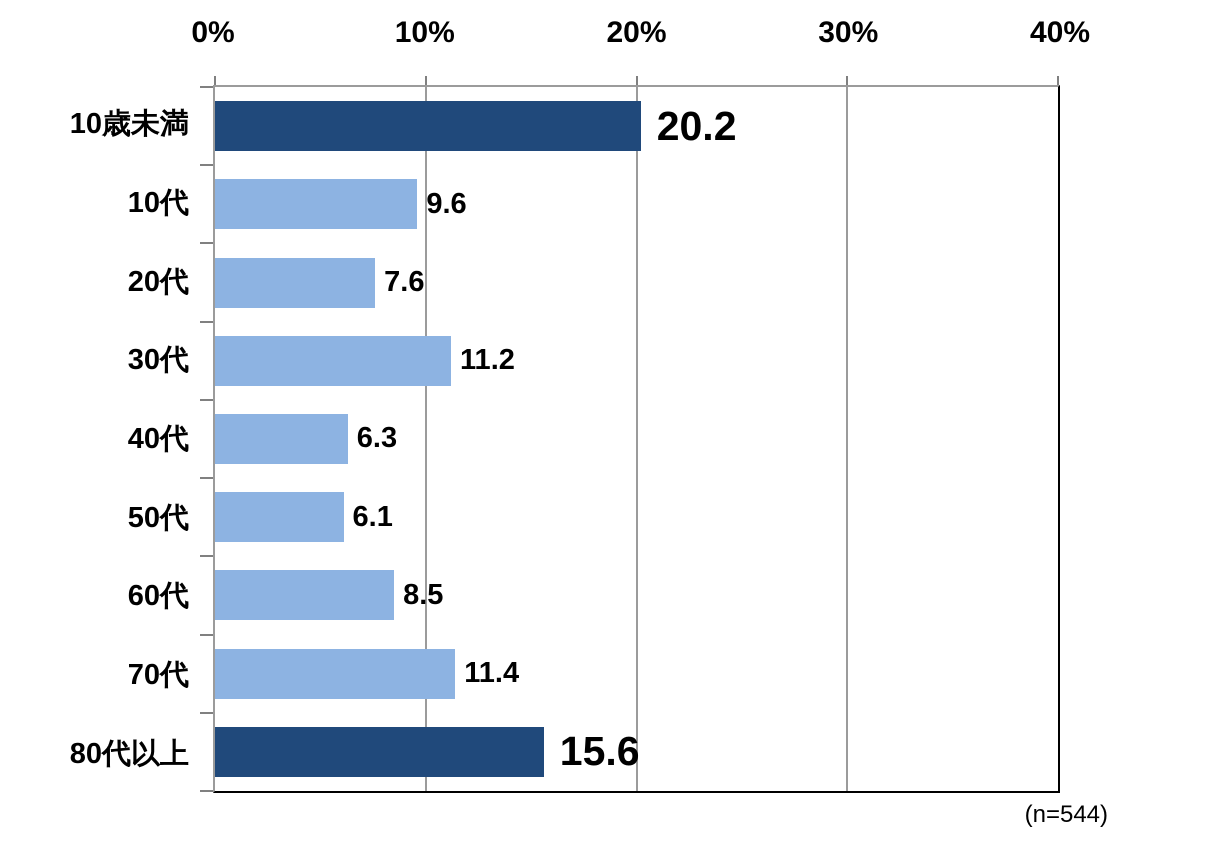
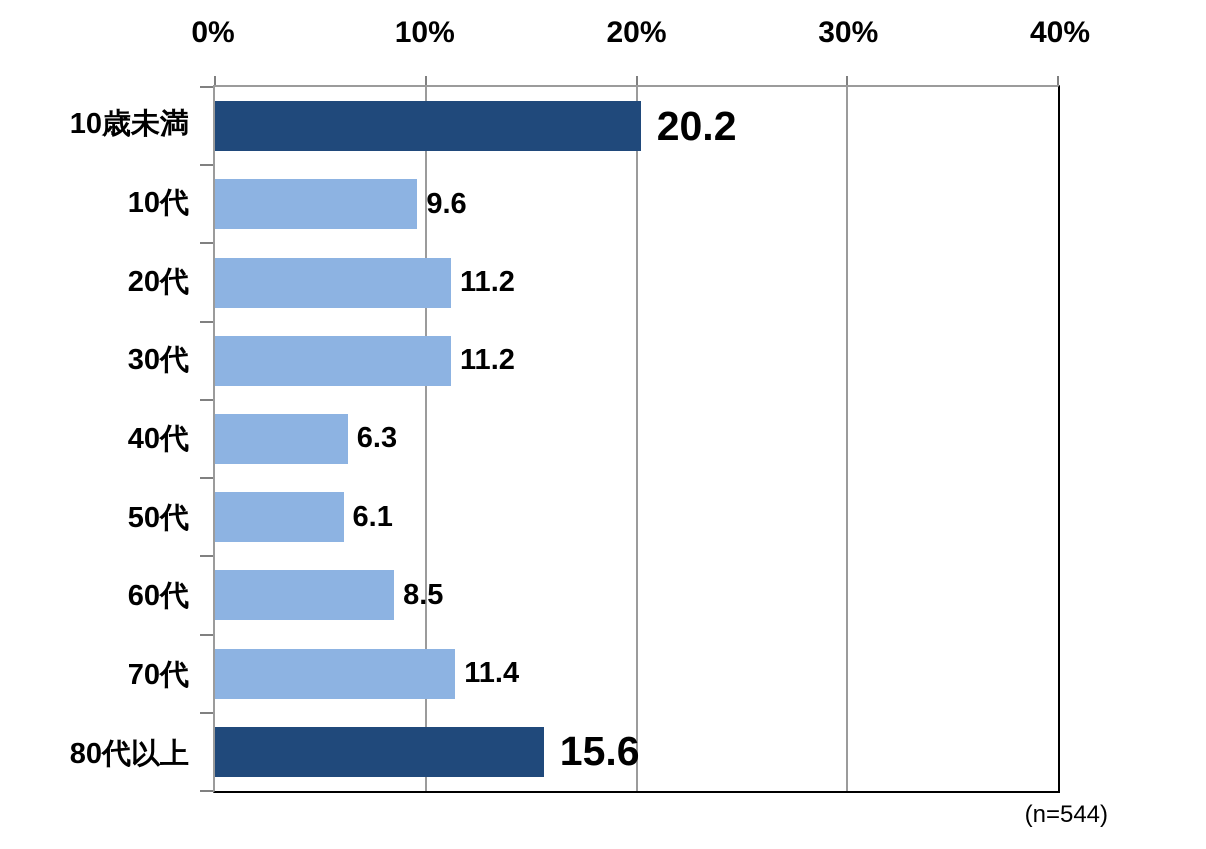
20代: 7.6 -> 11.2
